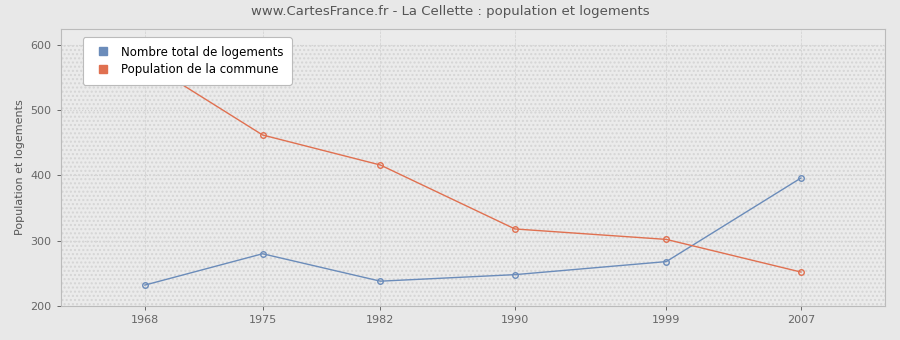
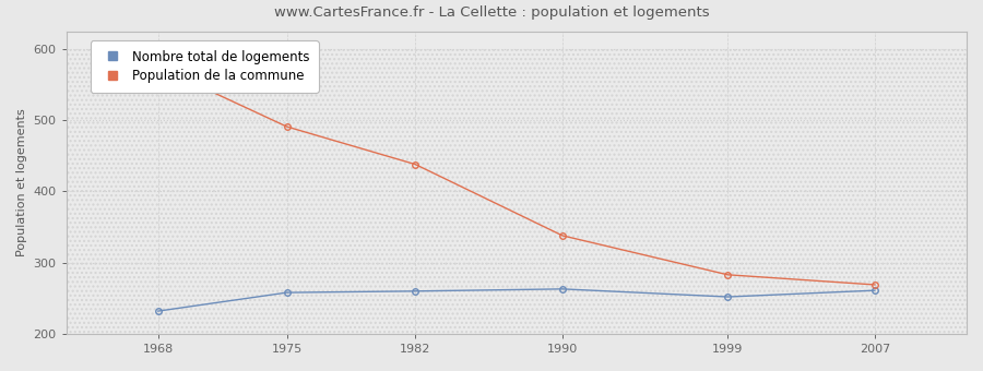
Nombre total de logements/1975: 280 -> 258
Population de la commune/1975: 462 -> 491
Nombre total de logements/1982: 238 -> 260
Population de la commune/1982: 416 -> 438
Nombre total de logements/1990: 248 -> 263
Population de la commune/1990: 318 -> 338
Nombre total de logements/1999: 268 -> 252
Population de la commune/1999: 302 -> 283
Nombre total de logements/2007: 396 -> 261
Population de la commune/2007: 252 -> 269
